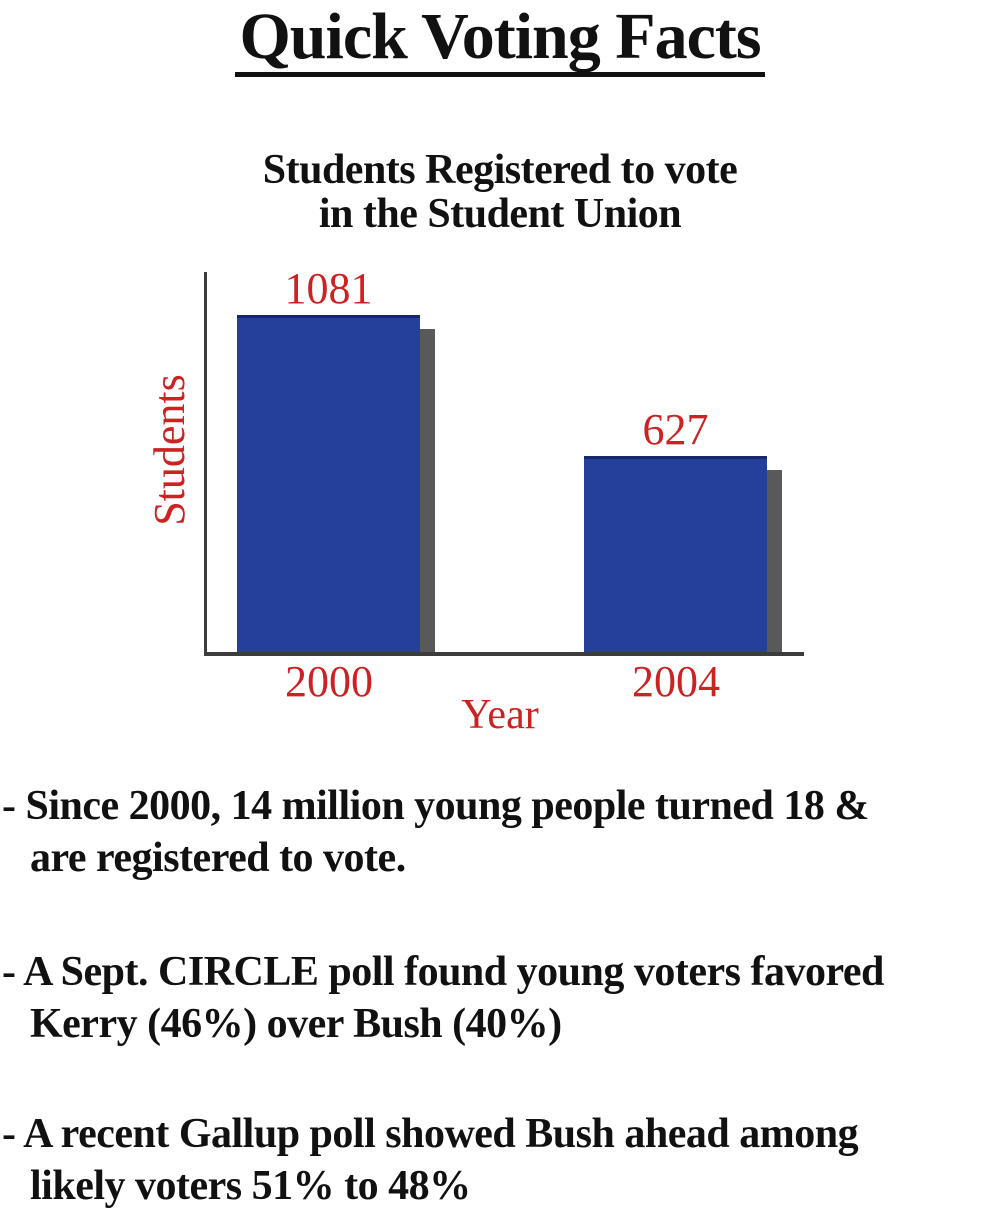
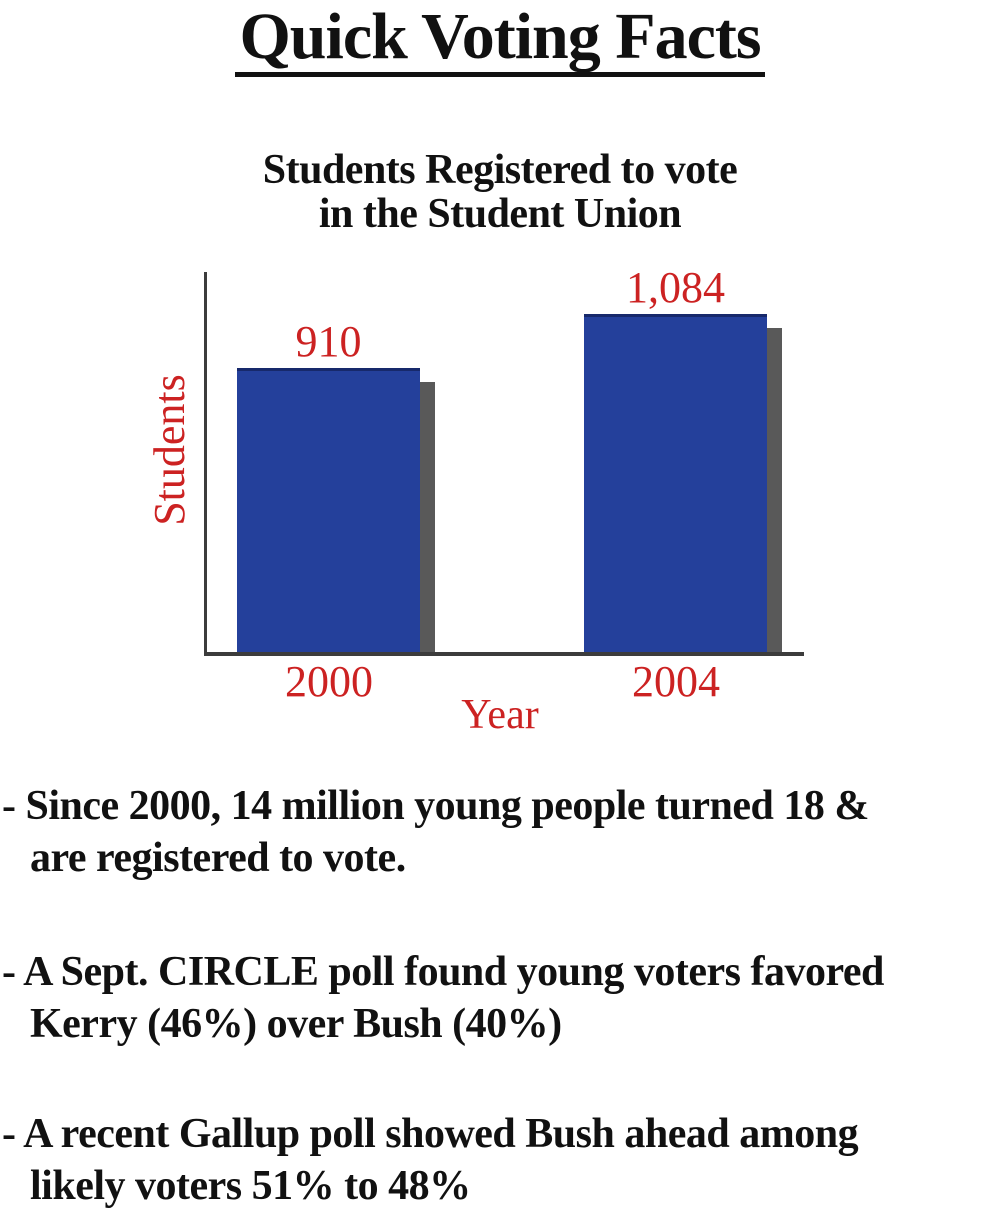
2000: 1081 -> 910
2004: 627 -> 1,084
